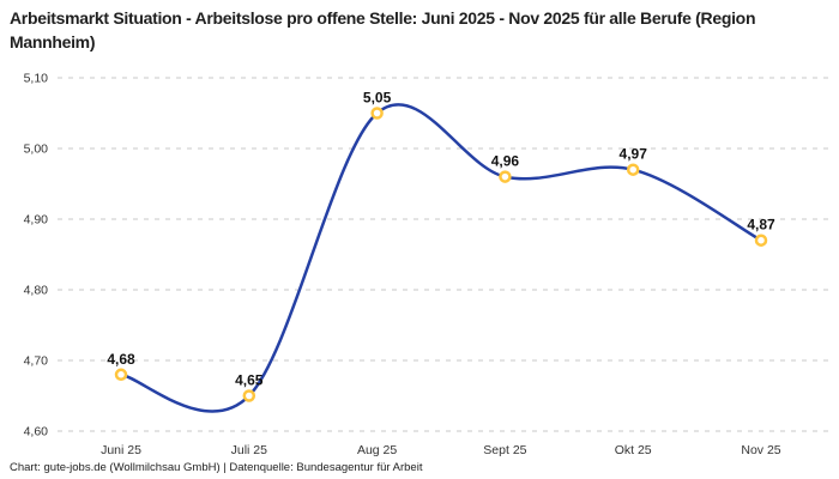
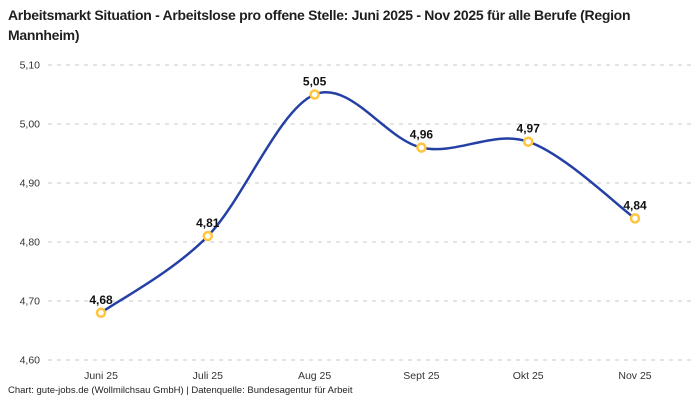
Juli 25: 4,65 -> 4,81
Nov 25: 4,87 -> 4,84
